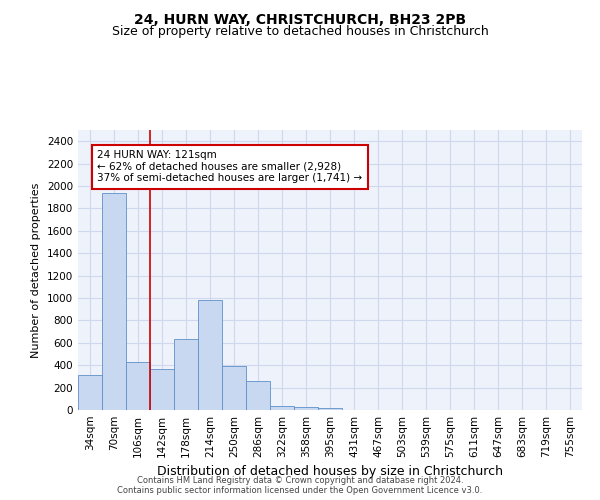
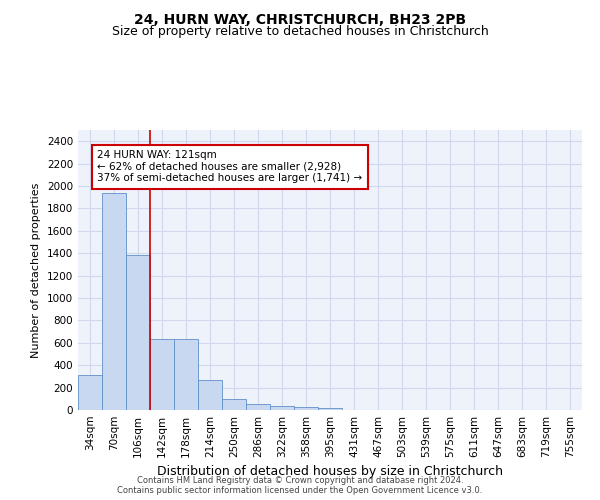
106sqm: 430 -> 1380
142sqm: 370 -> 630
214sqm: 980 -> 270
250sqm: 390 -> 100
286sqm: 260 -> 50
